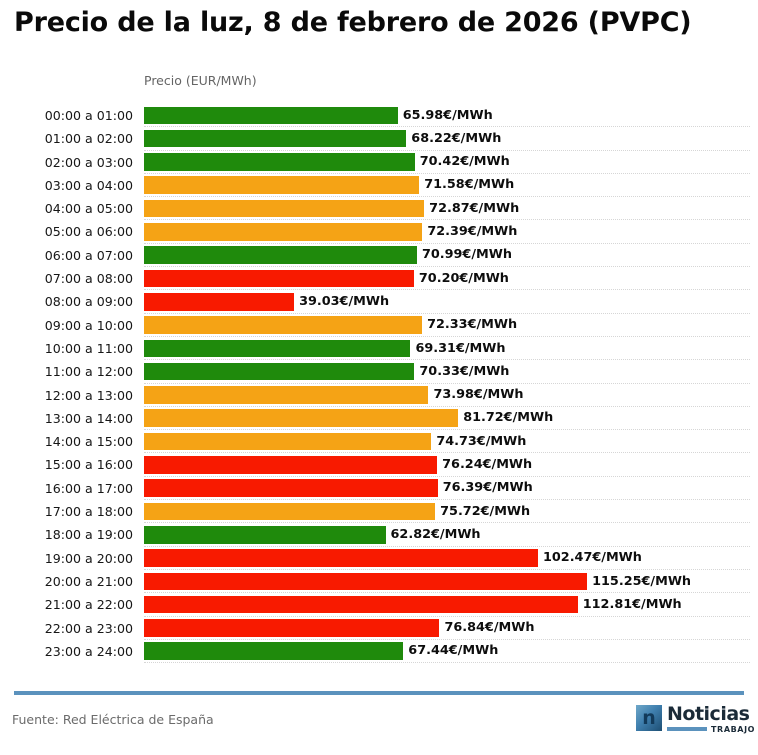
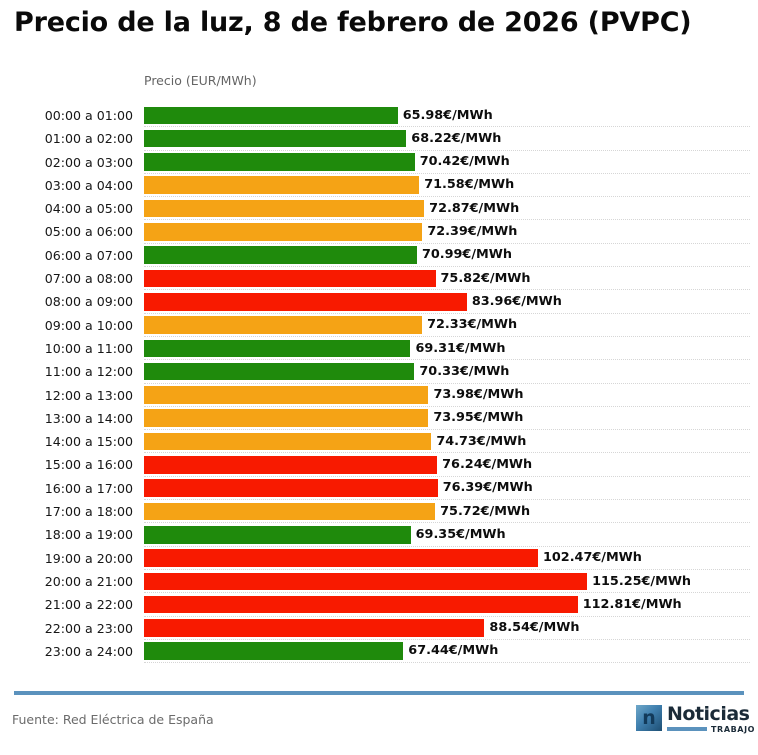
07:00 a 08:00: 70.20 -> 75.82
08:00 a 09:00: 39.03 -> 83.96
13:00 a 14:00: 81.72 -> 73.95
18:00 a 19:00: 62.82 -> 69.35
22:00 a 23:00: 76.84 -> 88.54
